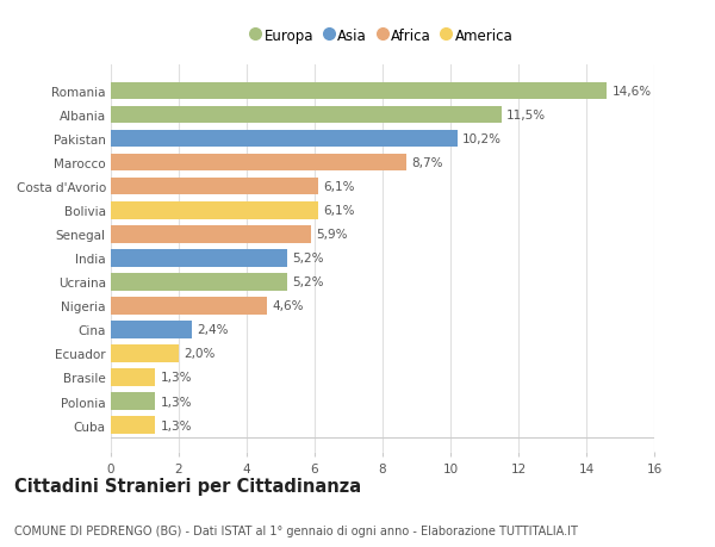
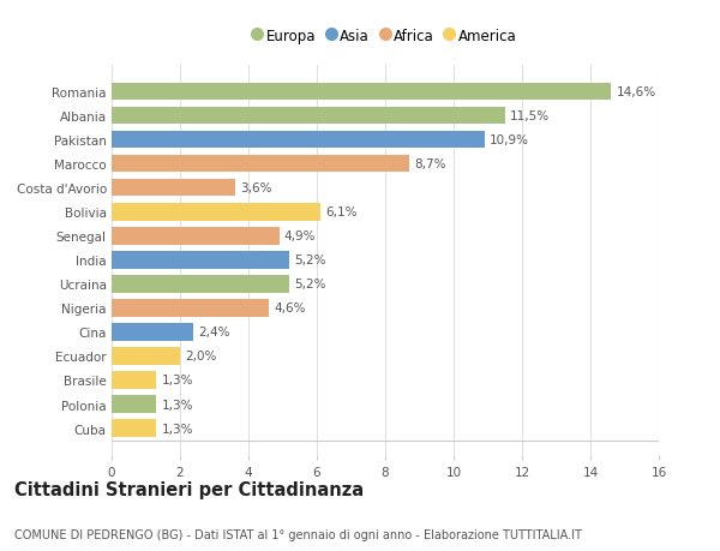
Pakistan: 10,2% -> 10,9%
Costa d'Avorio: 6,1% -> 3,6%
Senegal: 5,9% -> 4,9%
